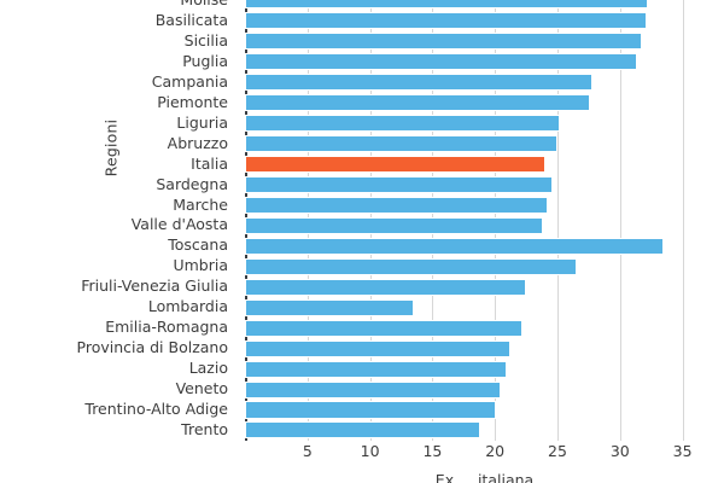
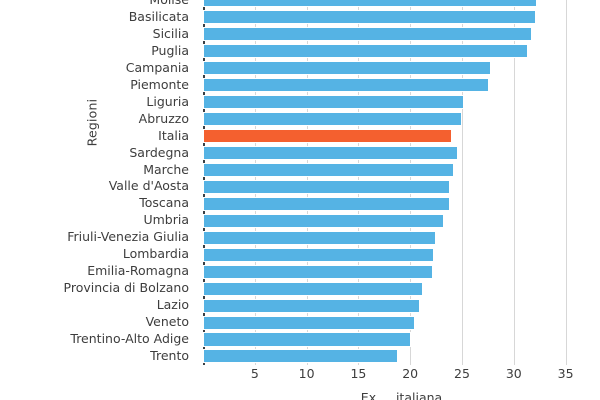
Toscana: 33.5 -> 23.8
Umbria: 26.5 -> 23.3
Lombardia: 13.5 -> 22.3
